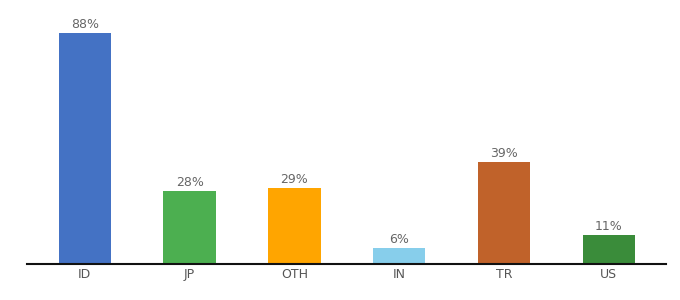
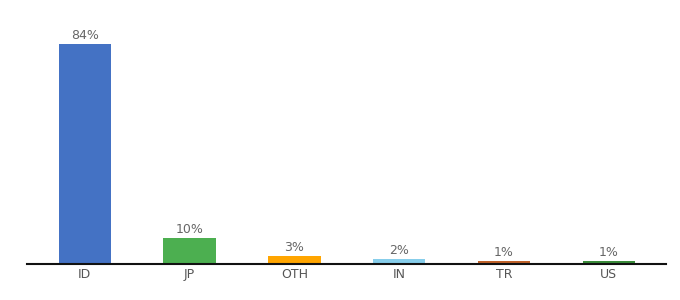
ID: 88% -> 84%
JP: 28% -> 10%
OTH: 29% -> 3%
IN: 6% -> 2%
TR: 39% -> 1%
US: 11% -> 1%
